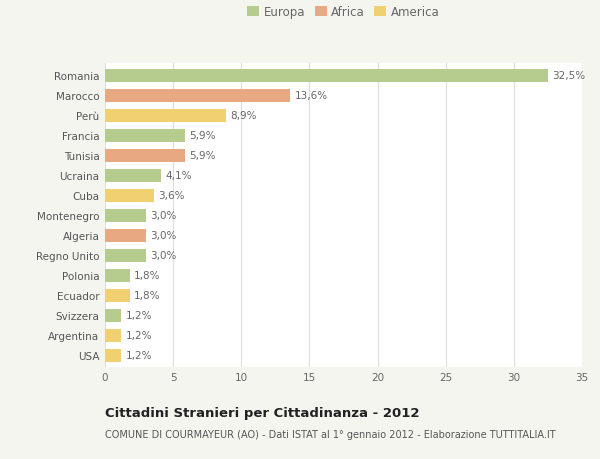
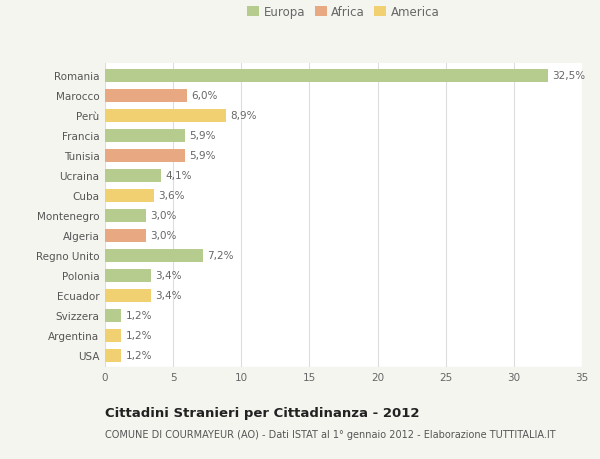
Marocco: 13,6% -> 6,0%
Regno Unito: 3,0% -> 7,2%
Polonia: 1,8% -> 3,4%
Ecuador: 1,8% -> 3,4%
